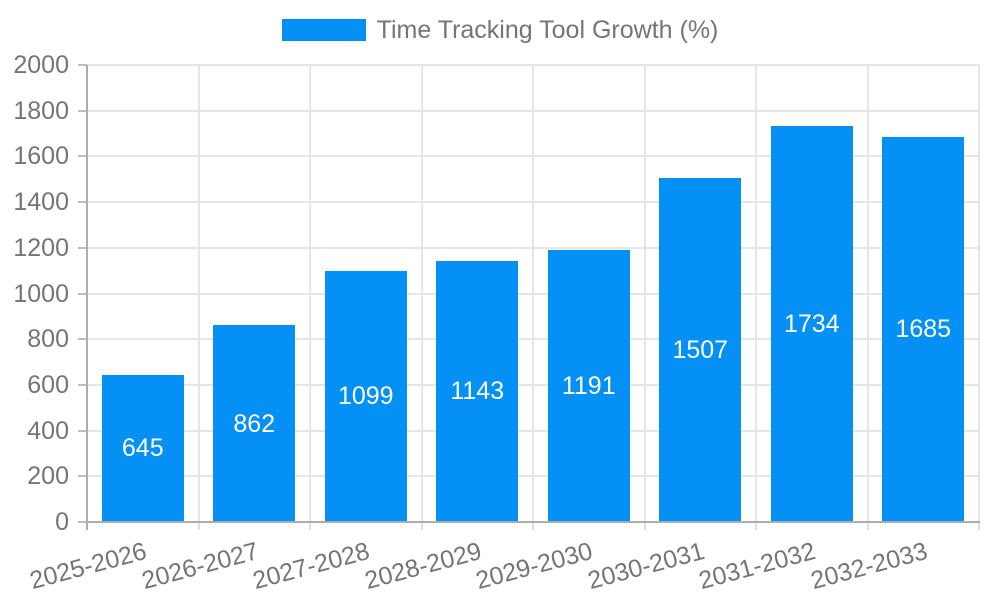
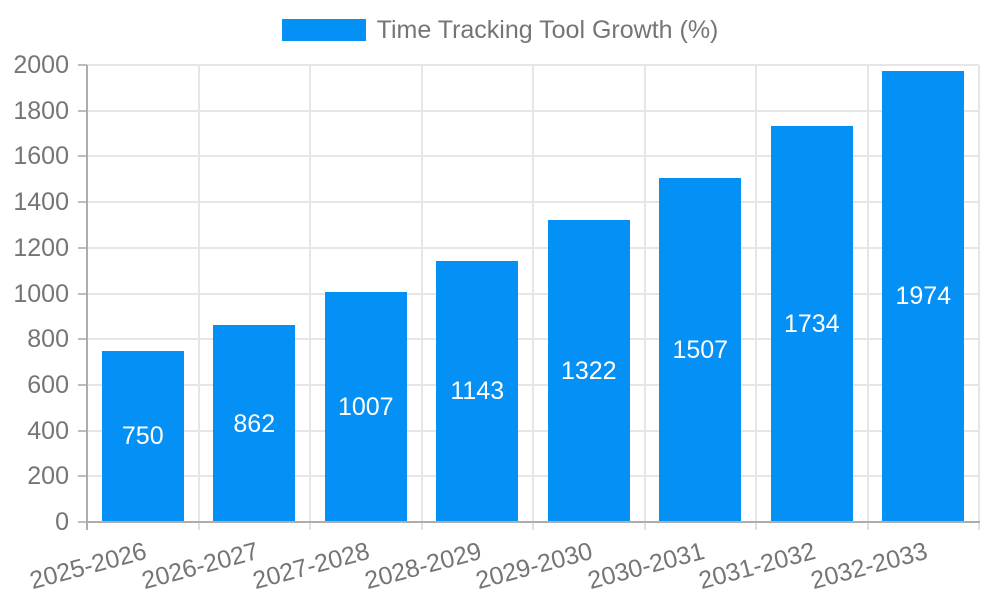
2025-2026: 645 -> 750
2027-2028: 1099 -> 1007
2029-2030: 1191 -> 1322
2032-2033: 1685 -> 1974
